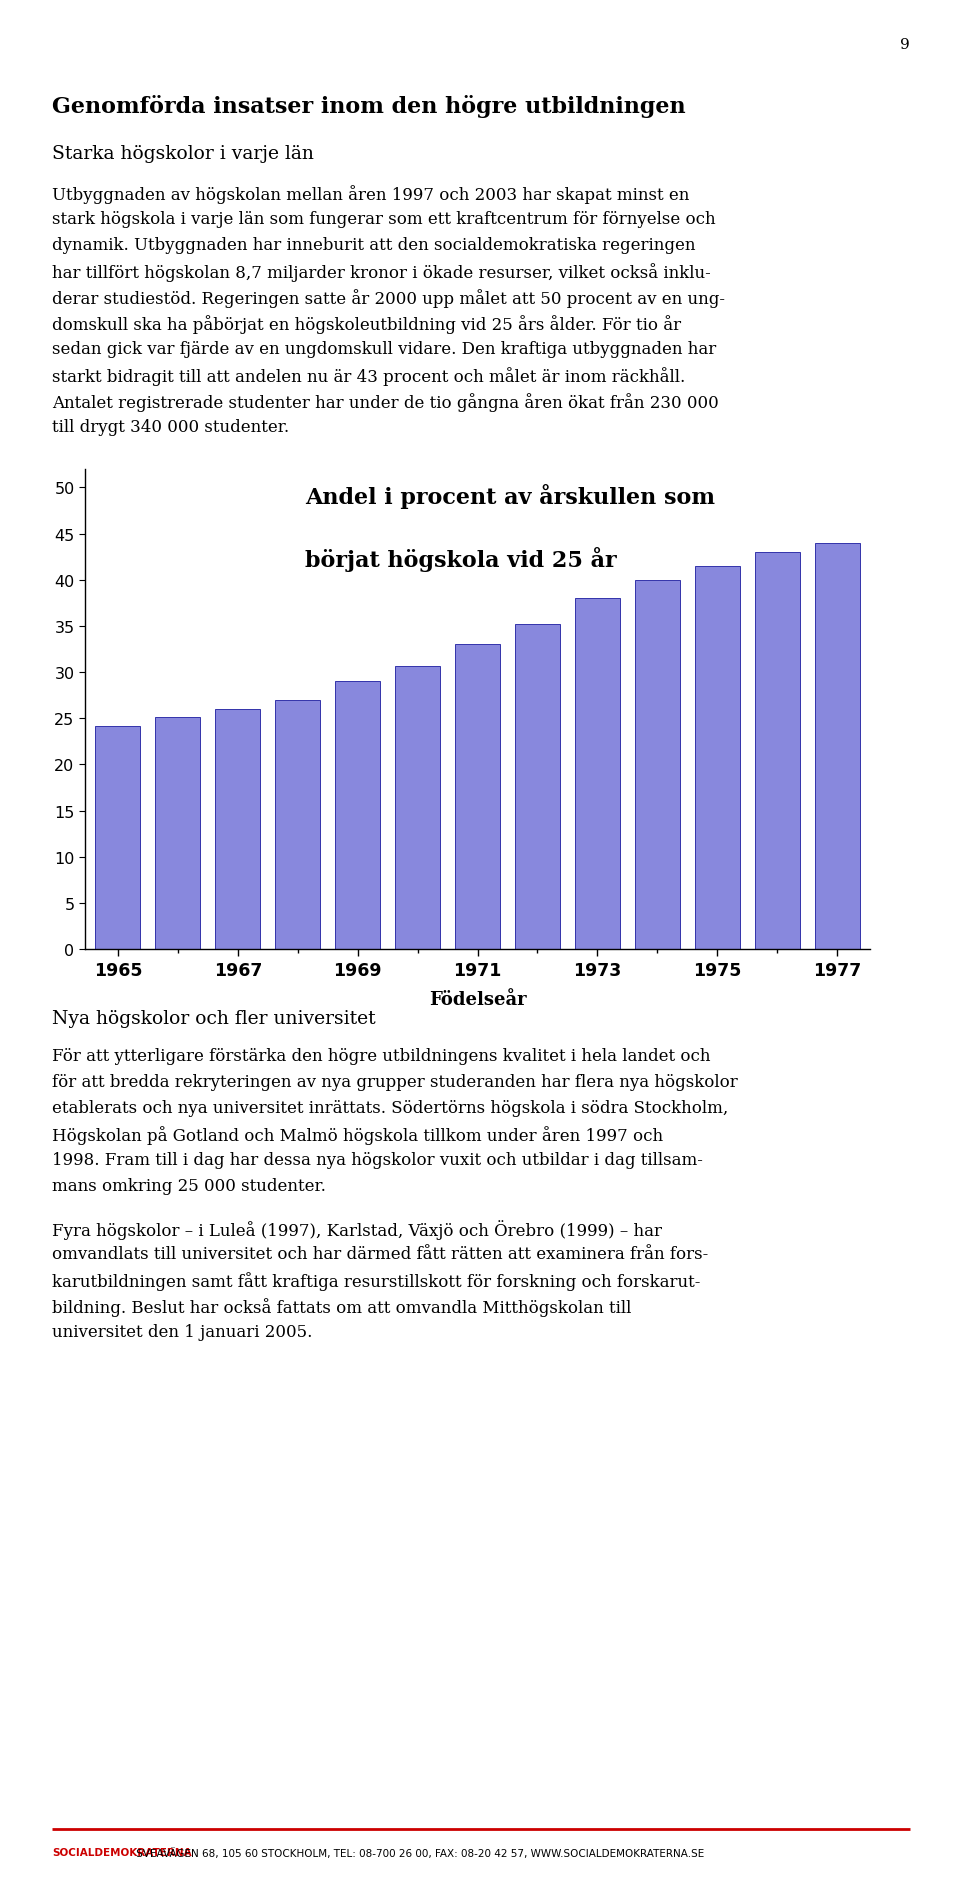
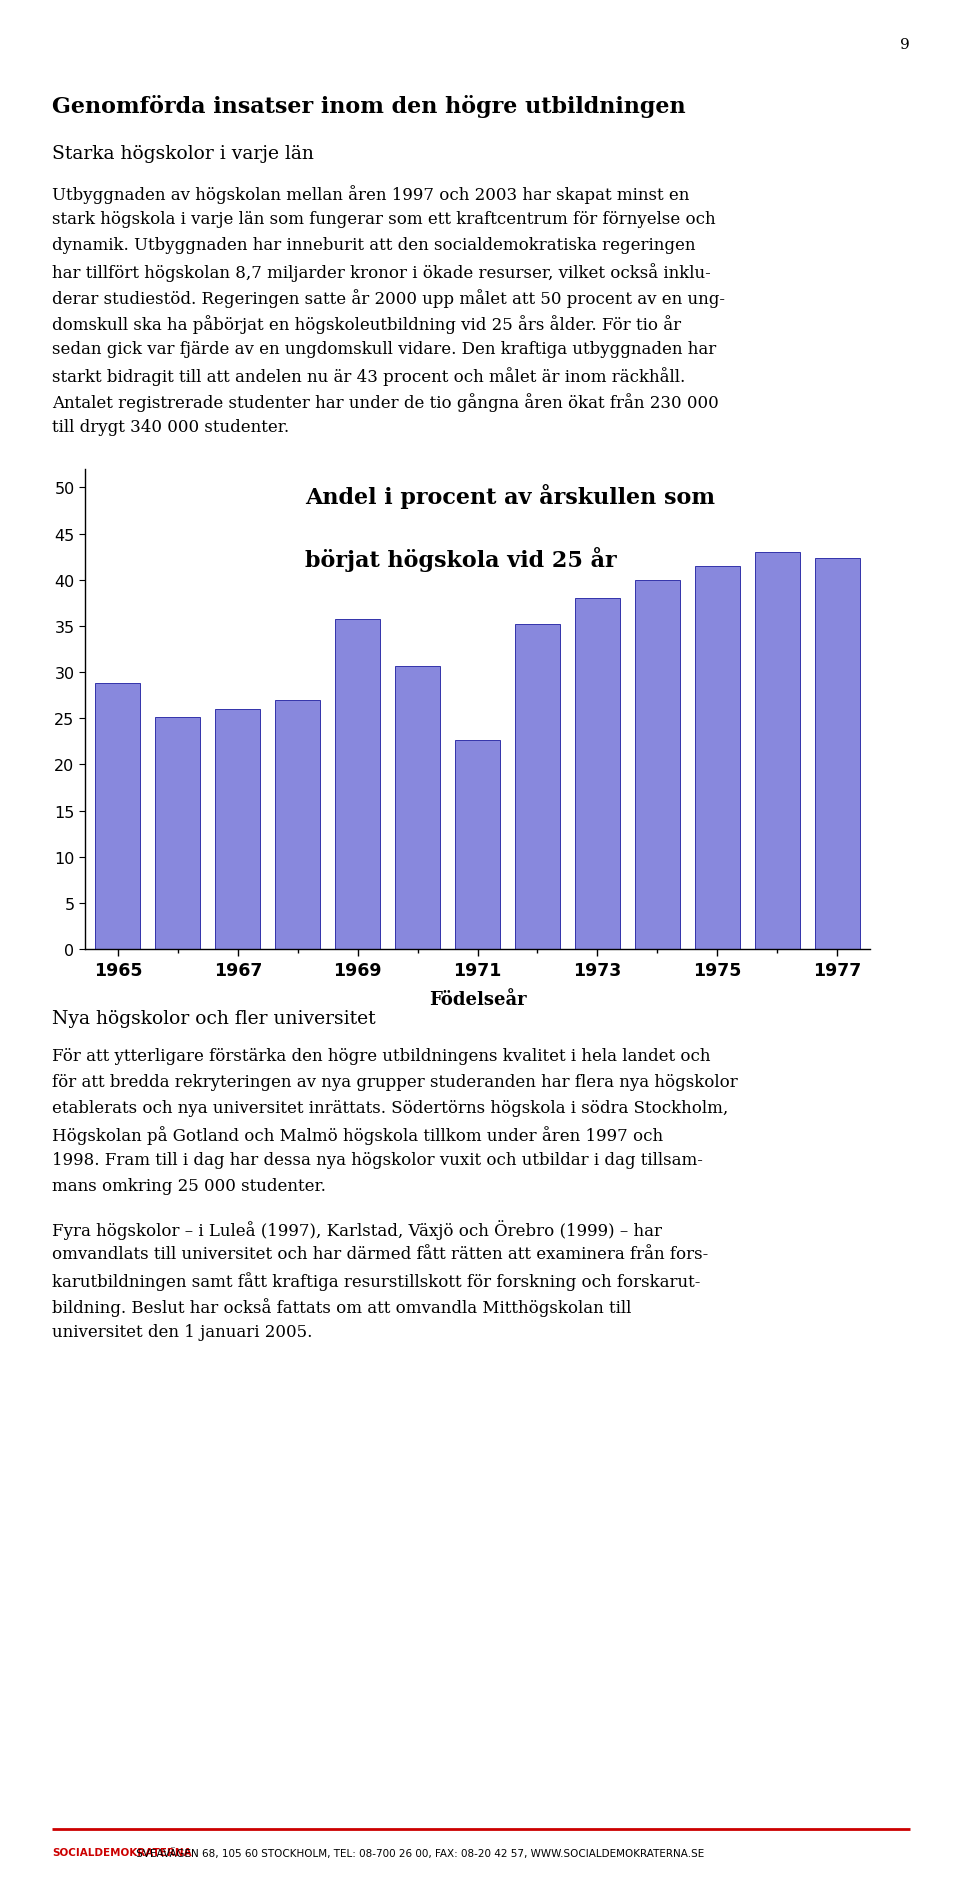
1965: 24.2 -> 28.8
1969: 29.0 -> 35.8
1971: 33.0 -> 22.6
1977: 44.0 -> 42.4
